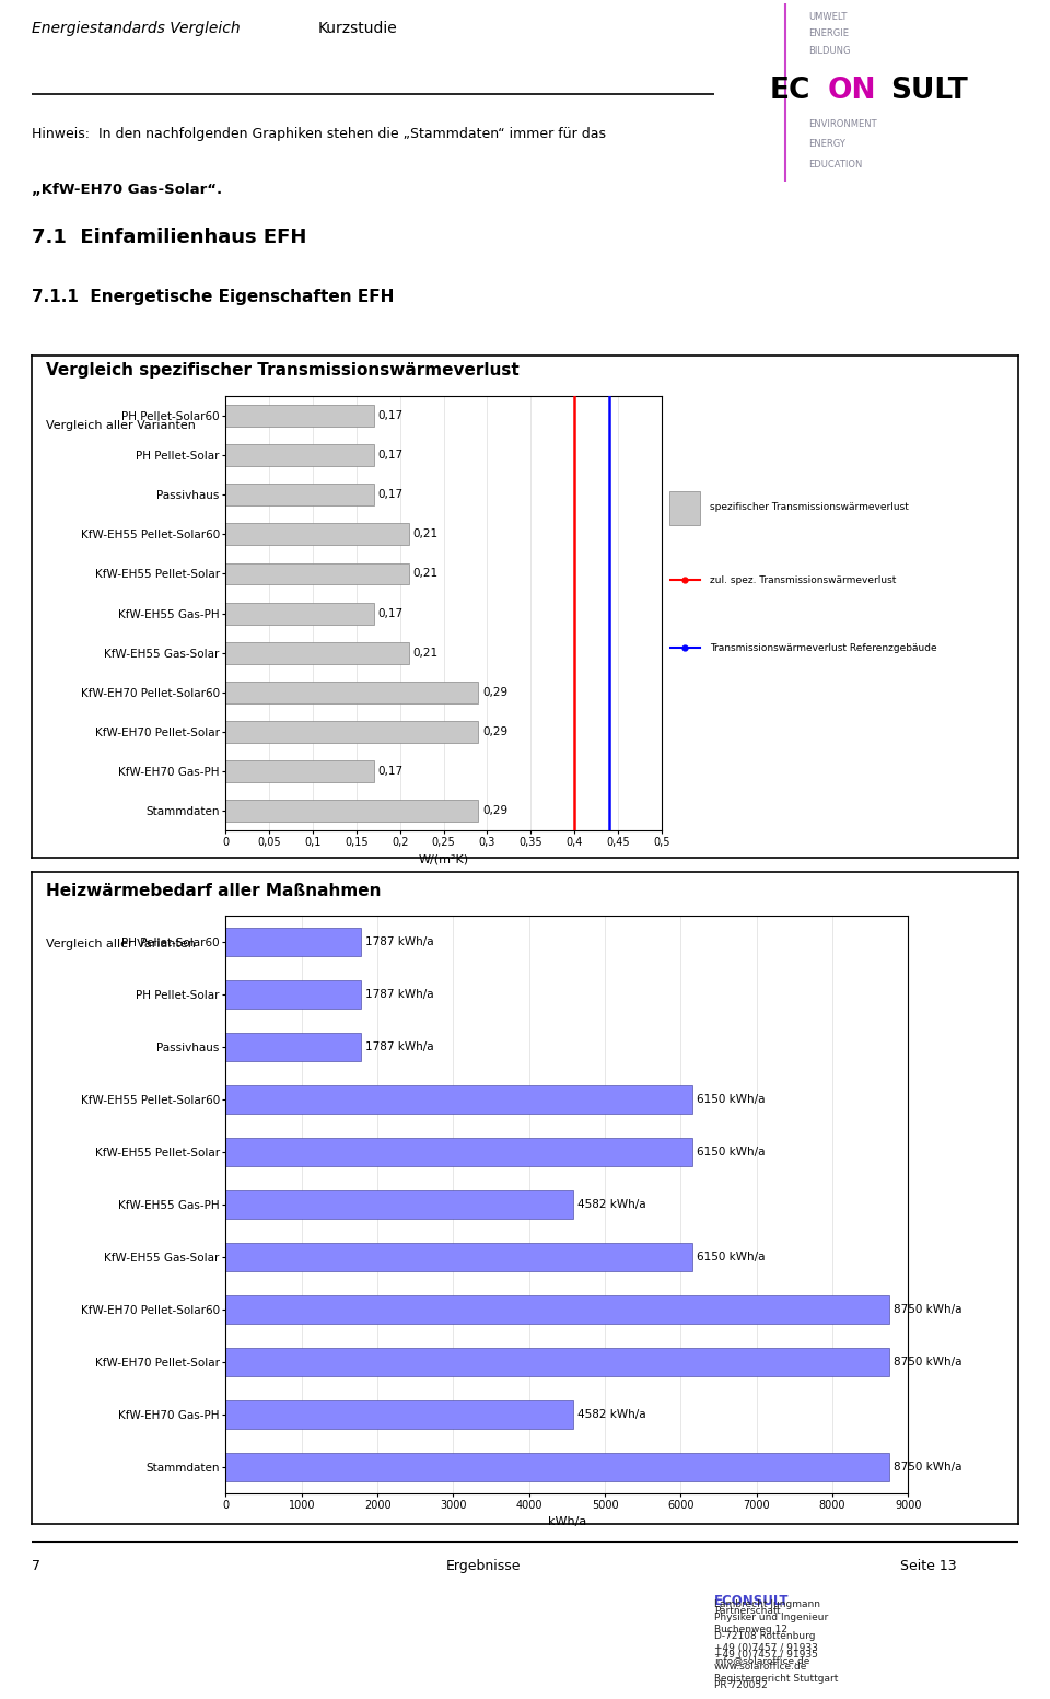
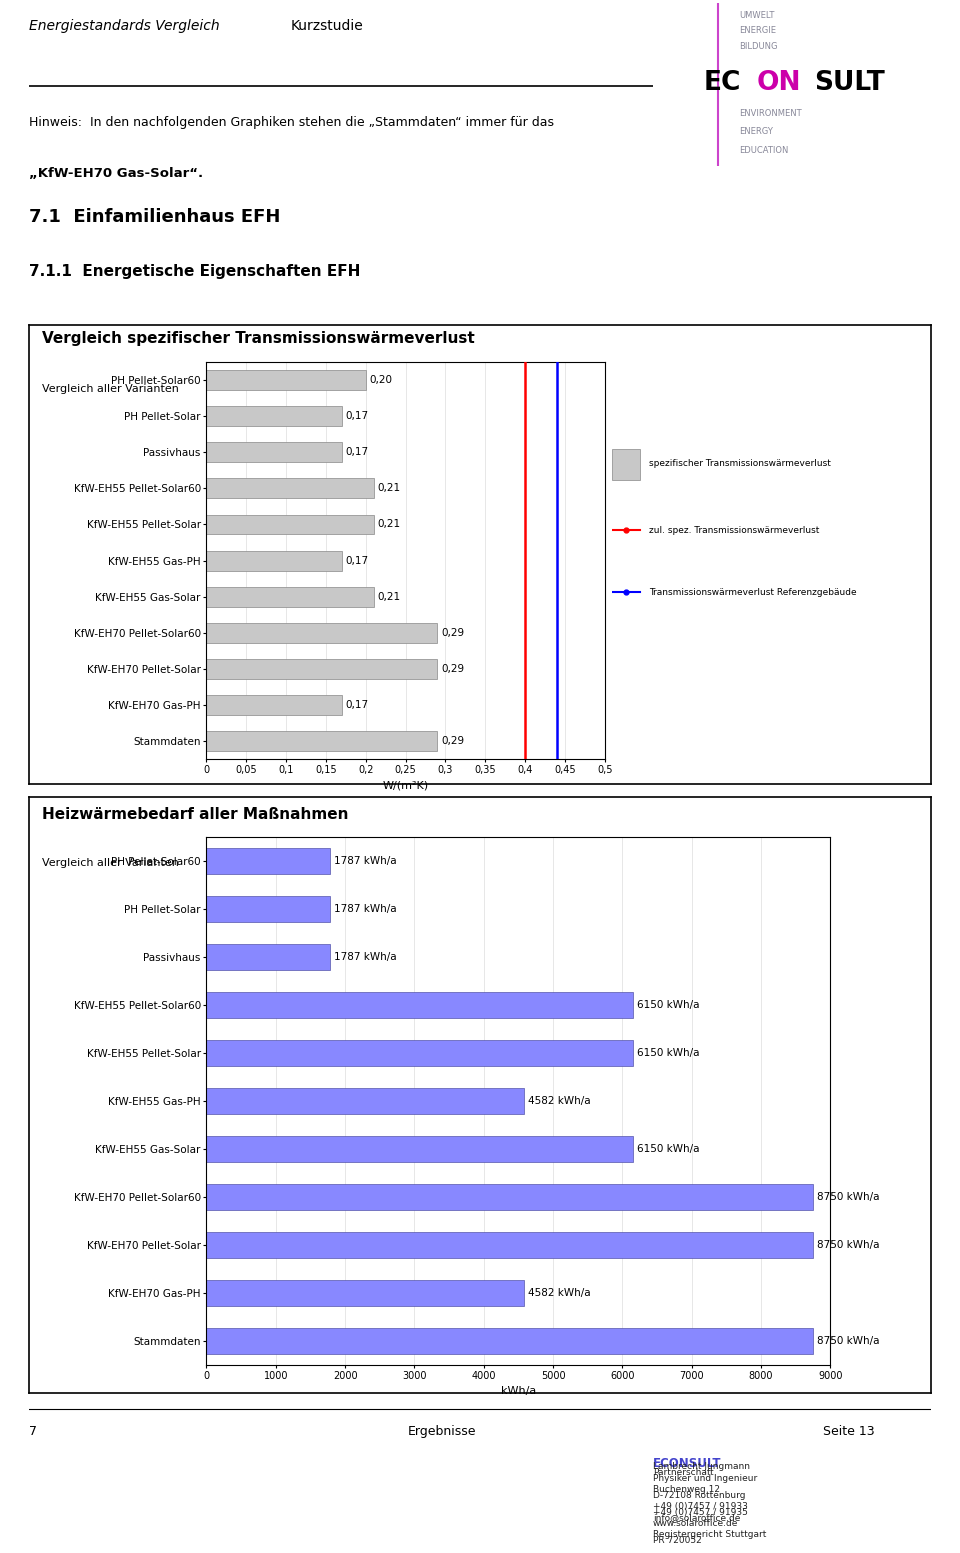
PH Pellet-Solar60: 0,17 -> 0,20
